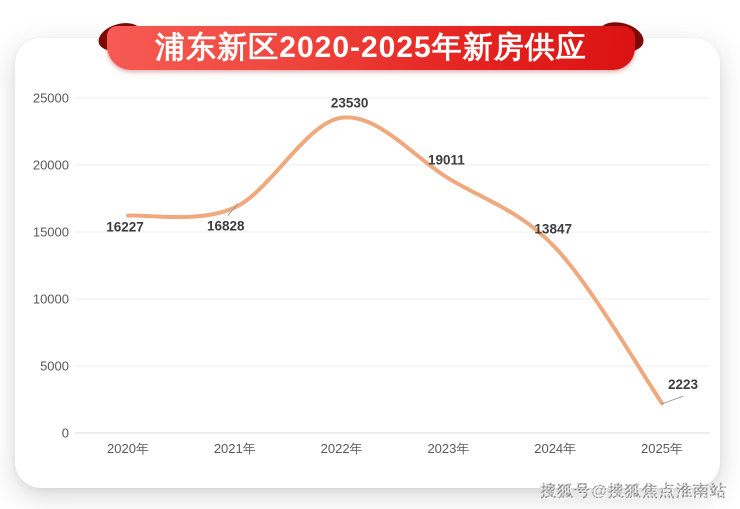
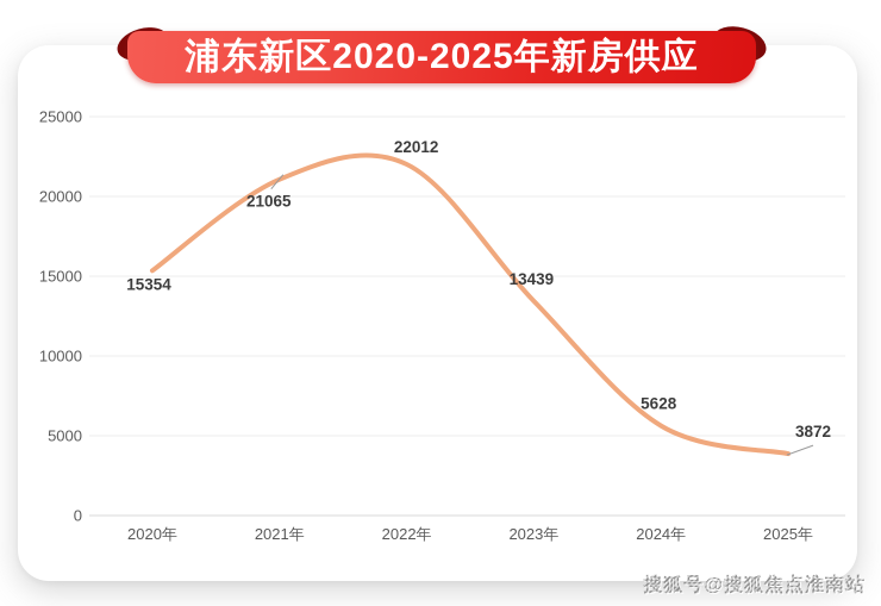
2020年: 16227 -> 15354
2021年: 16828 -> 21065
2022年: 23530 -> 22012
2023年: 19011 -> 13439
2024年: 13847 -> 5628
2025年: 2223 -> 3872
